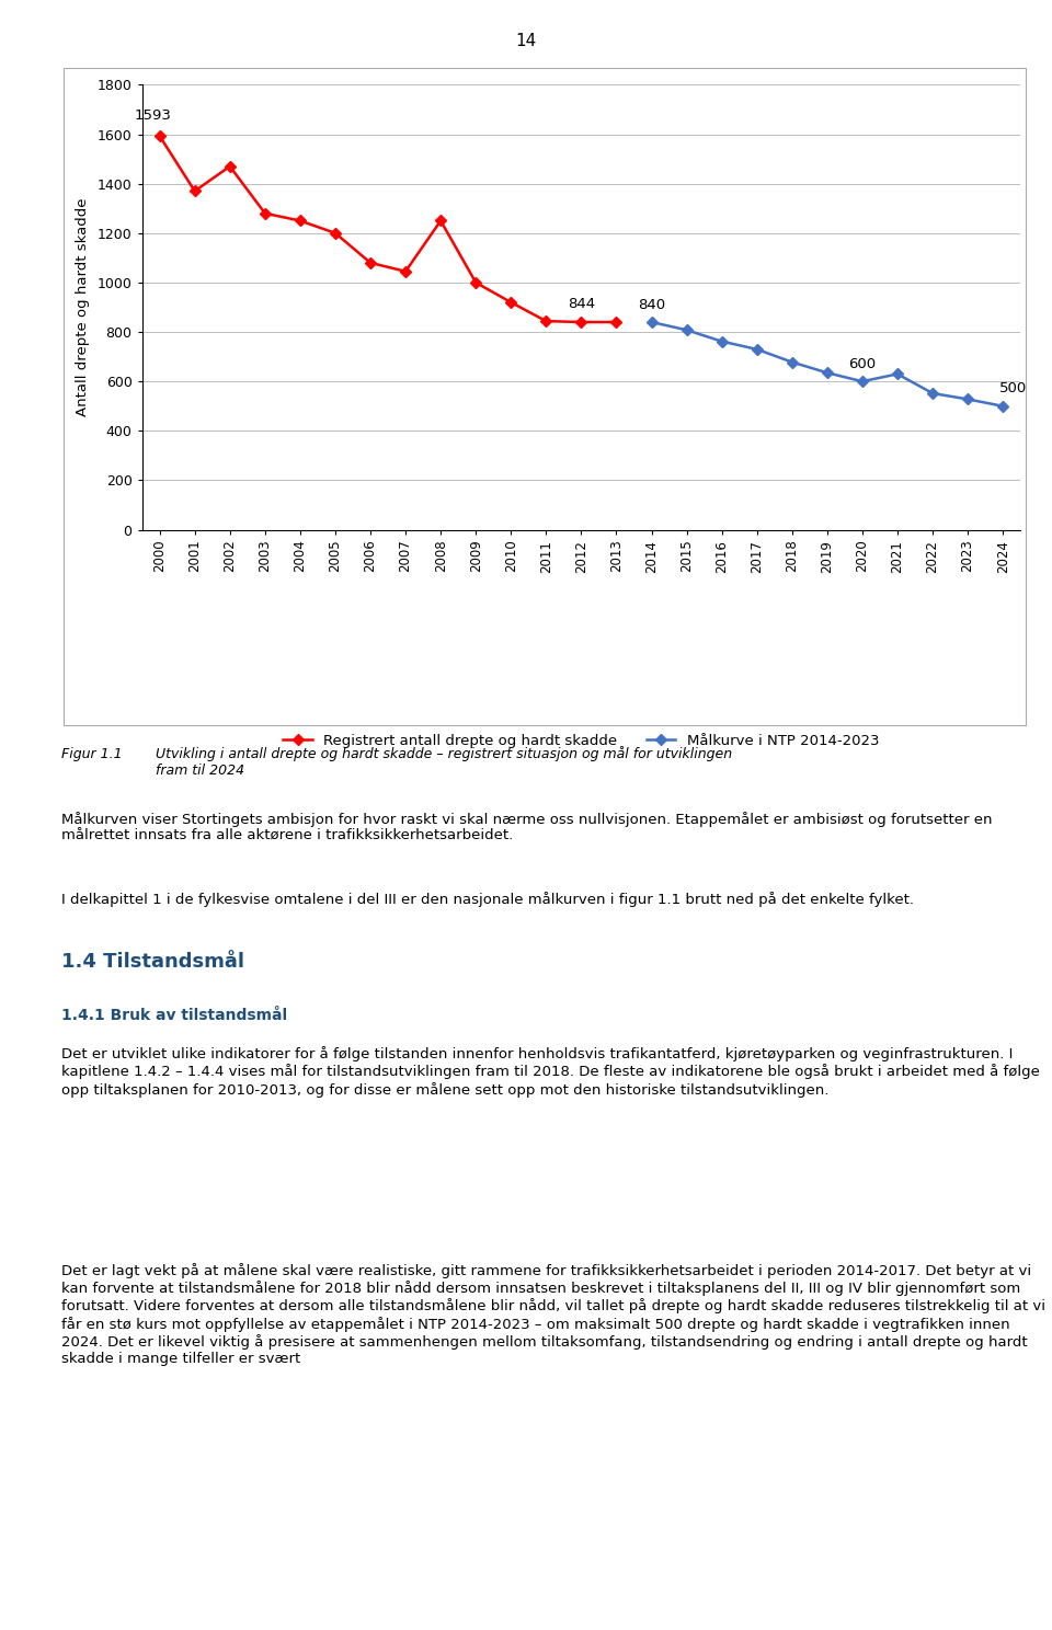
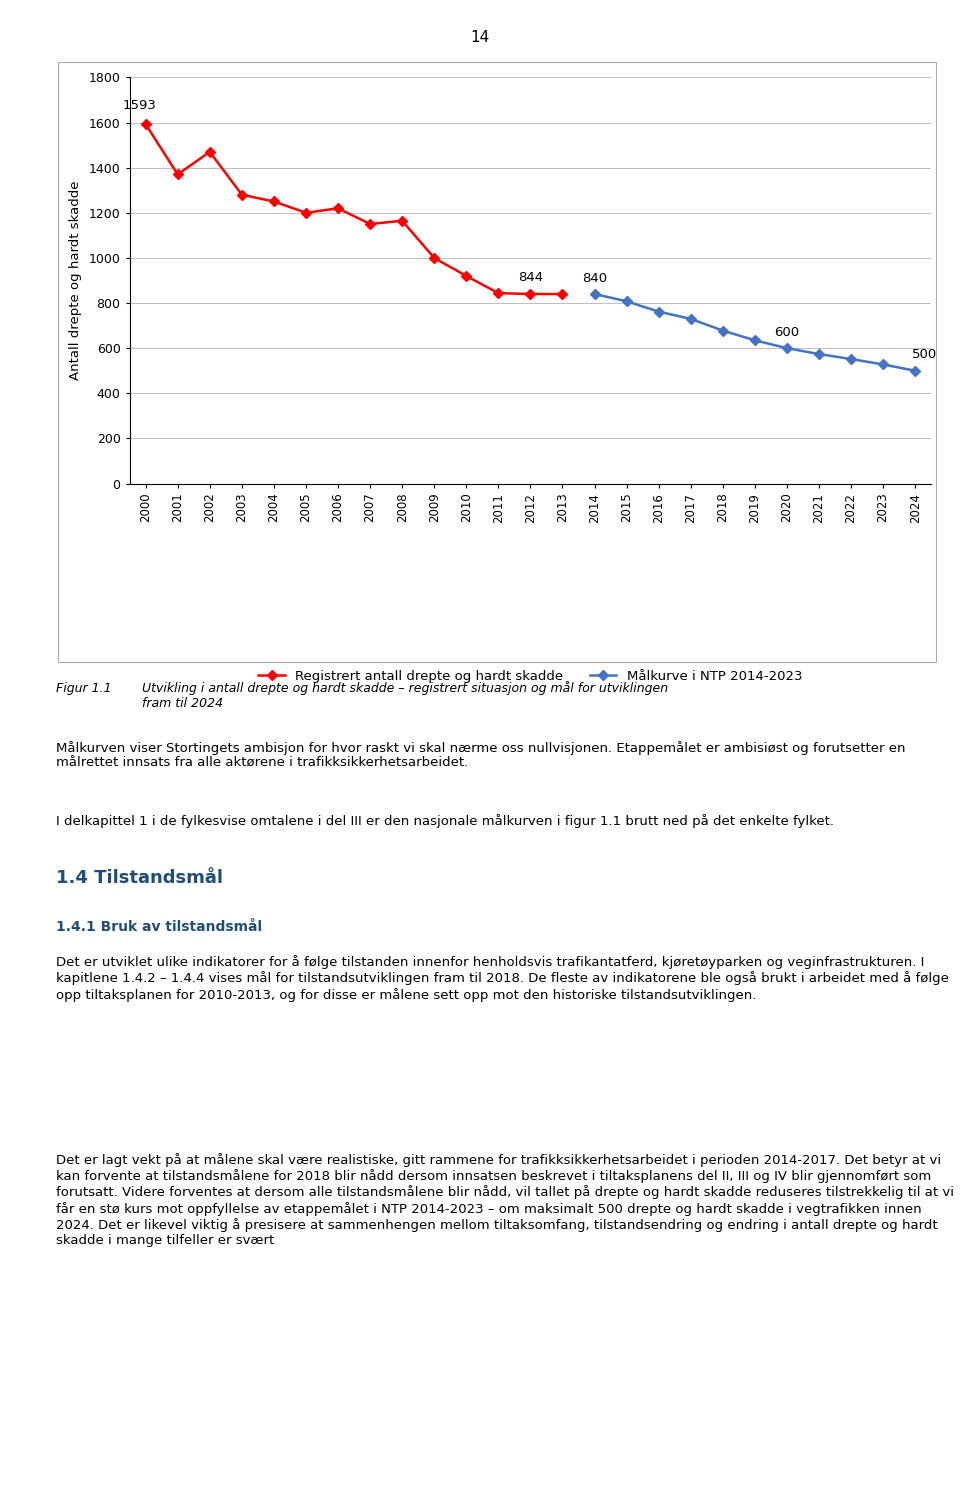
Registrert antall drepte og hardt skadde/2006: 1080 -> 1220
Registrert antall drepte og hardt skadde/2007: 1045 -> 1150
Registrert antall drepte og hardt skadde/2008: 1250 -> 1165
Målkurve i NTP 2014-2023/2021: 630 -> 574
